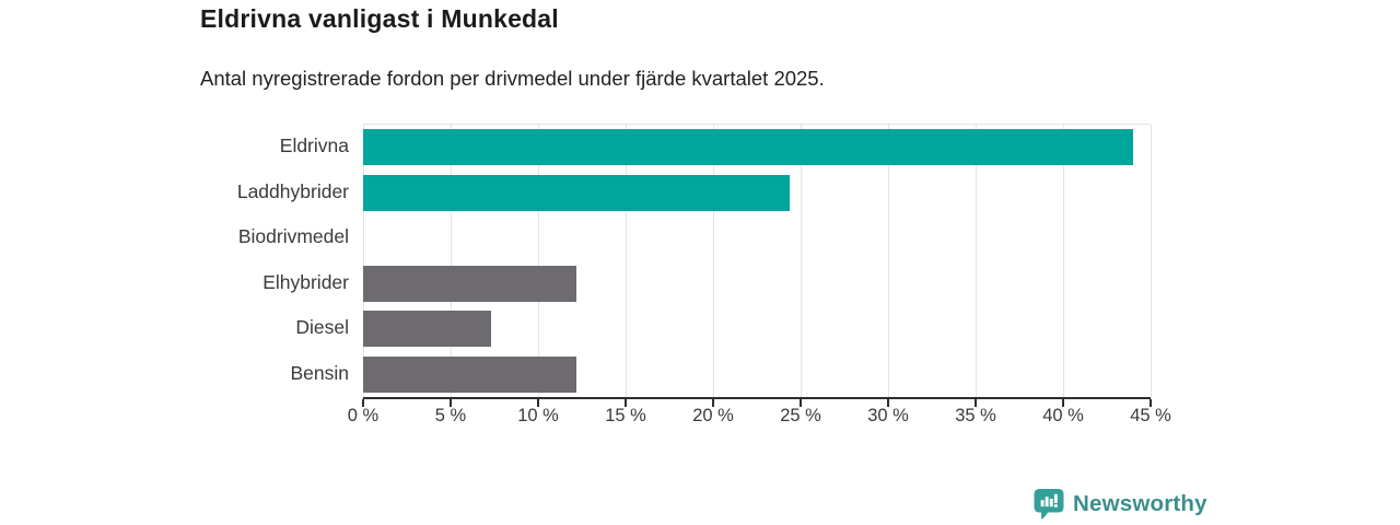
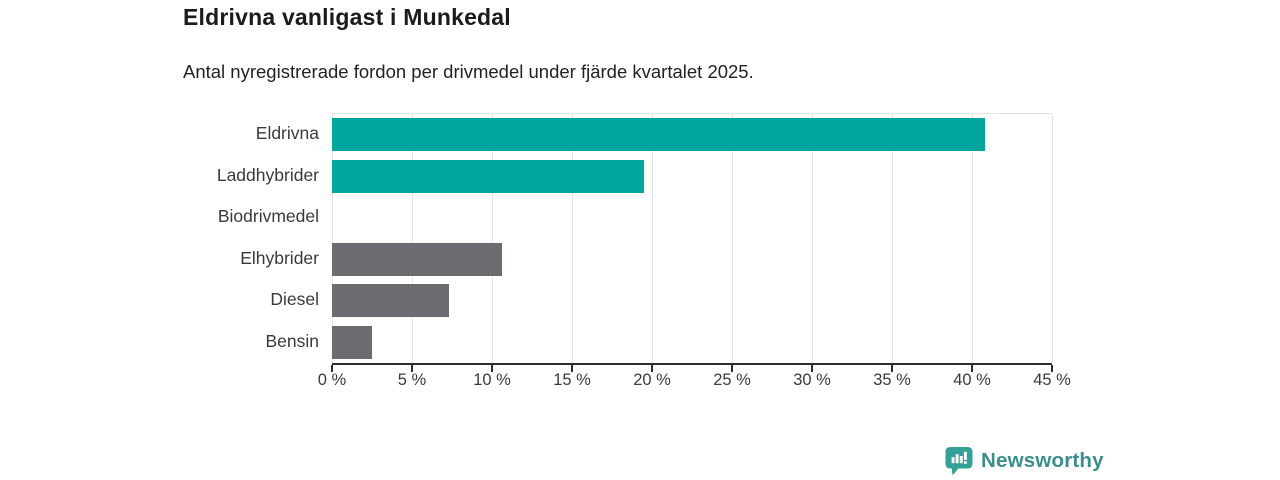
Eldrivna: 44.0% -> 40.8%
Laddhybrider: 24.4% -> 19.5%
Elhybrider: 12.2% -> 10.6%
Bensin: 12.2% -> 2.5%
